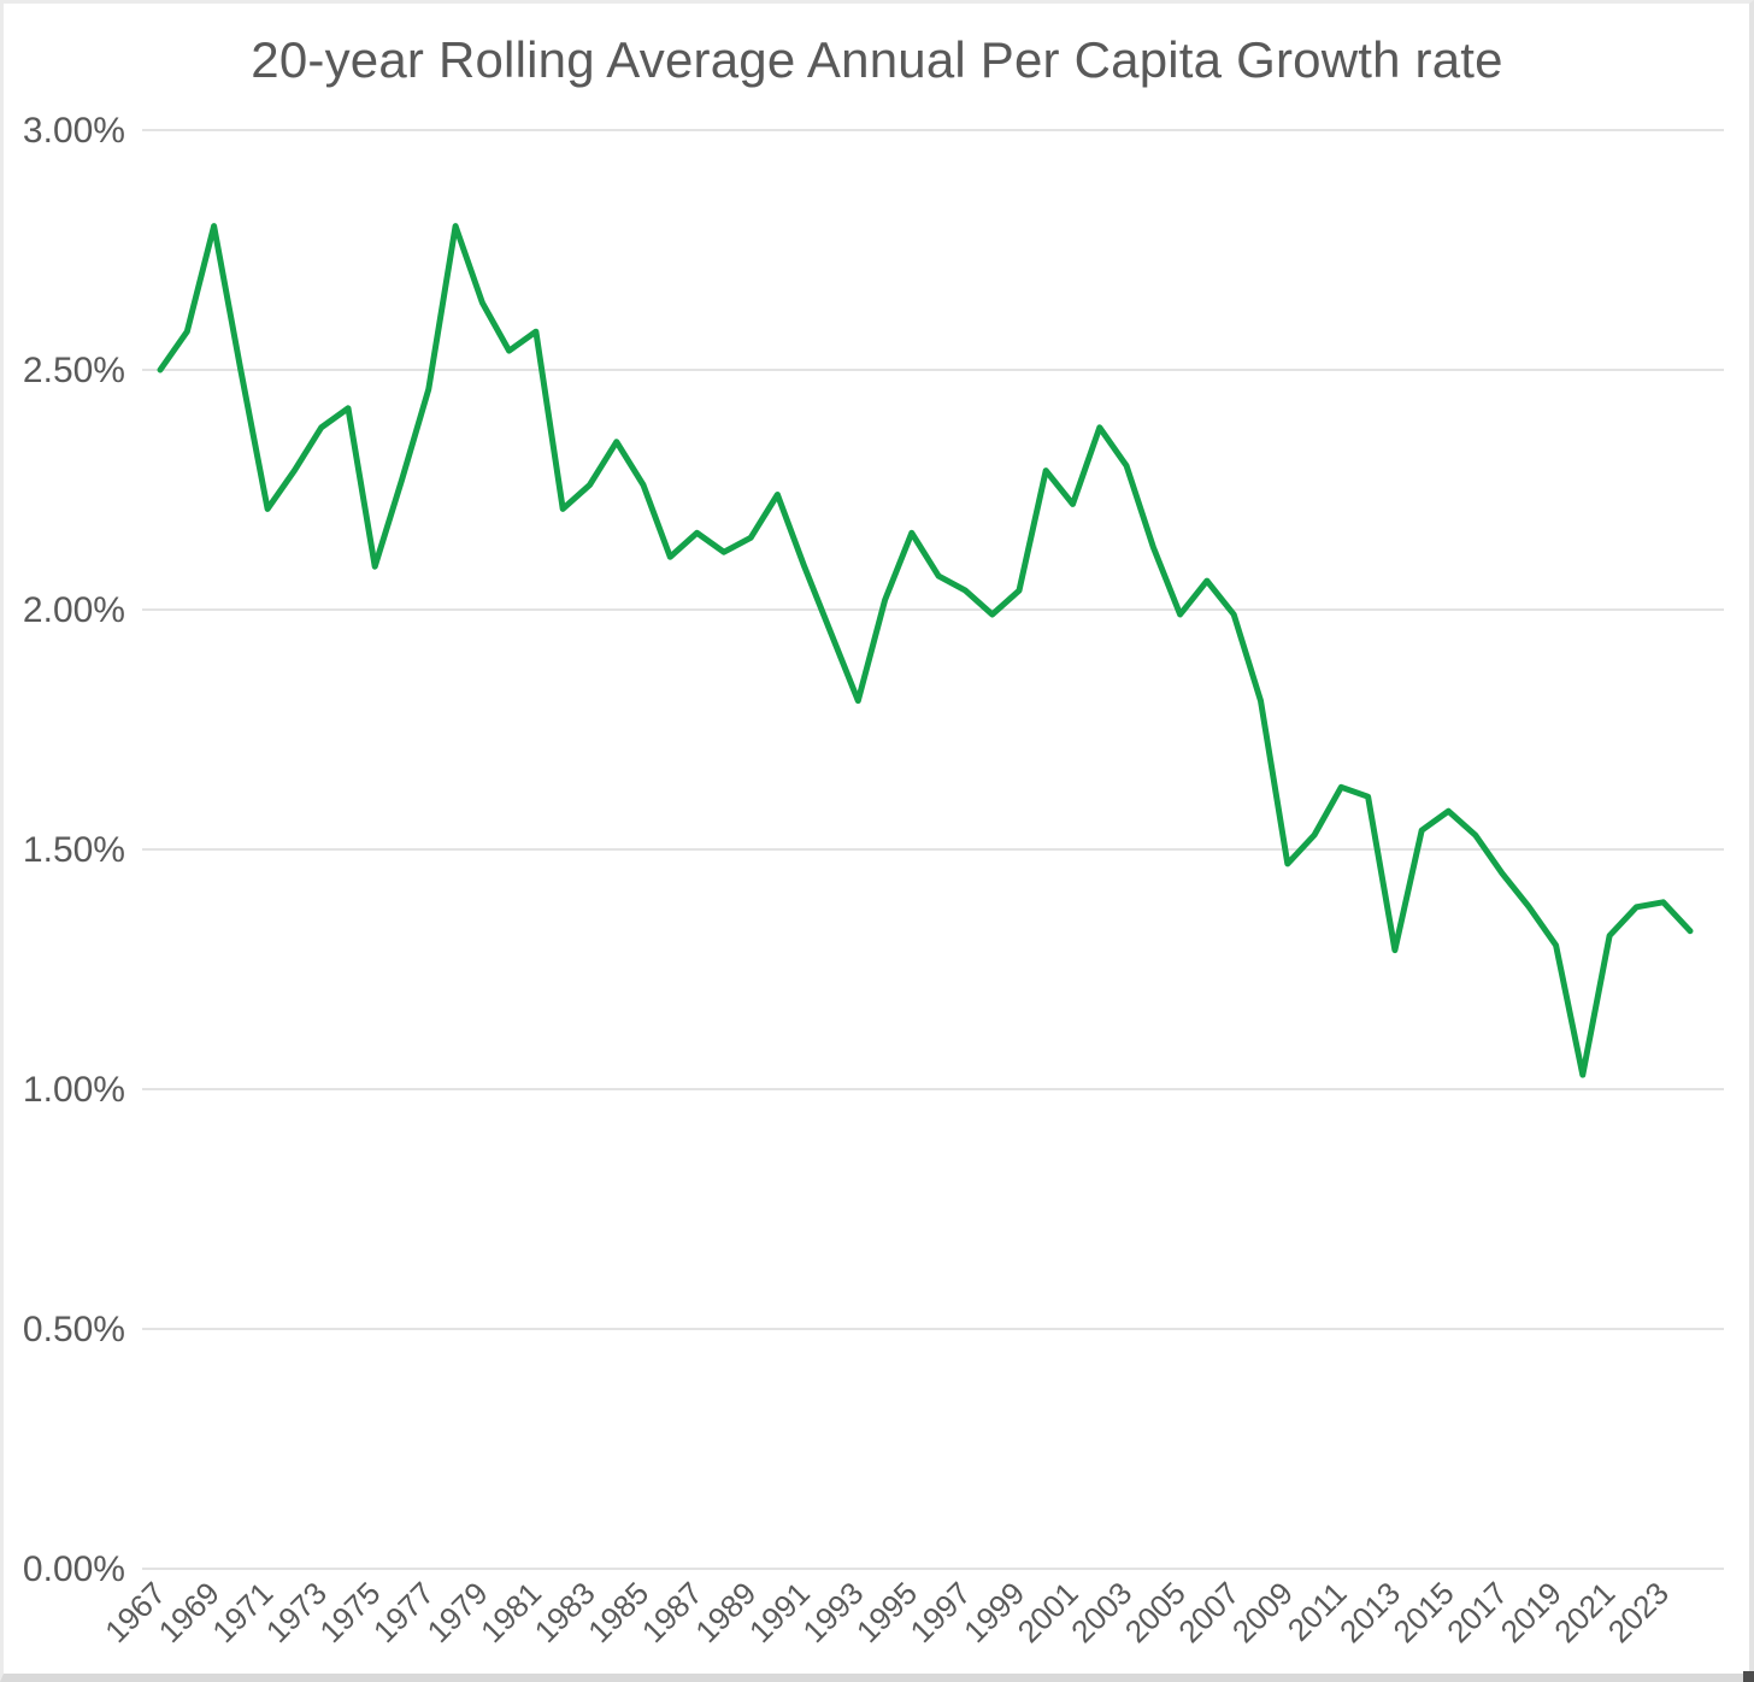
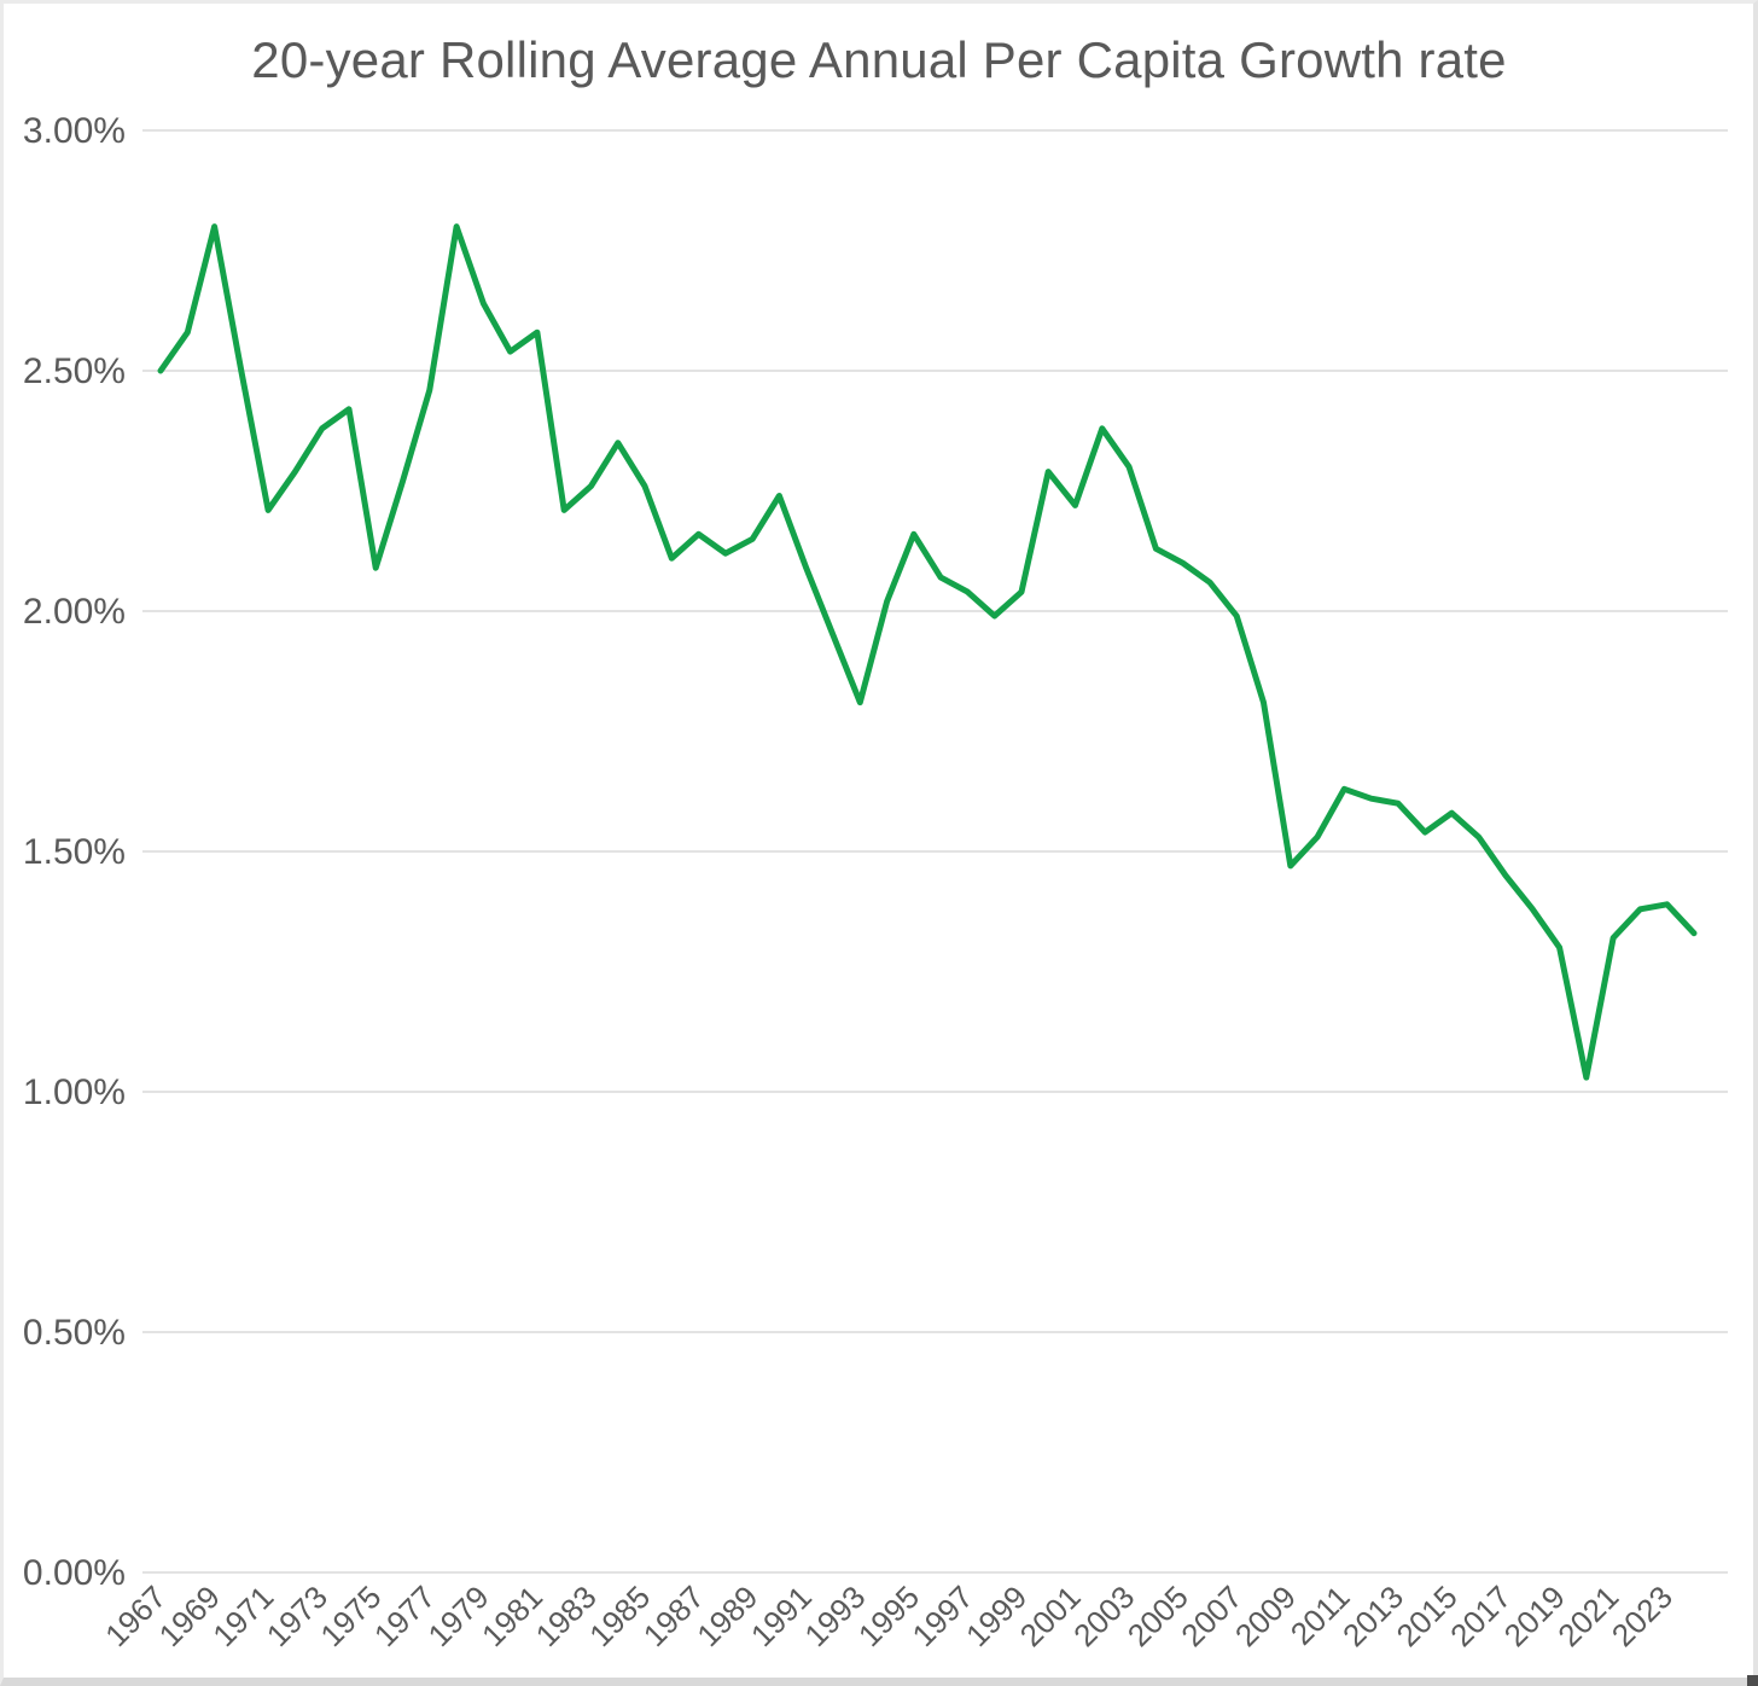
2005: 1.99% -> 2.10%
2013: 1.29% -> 1.60%
